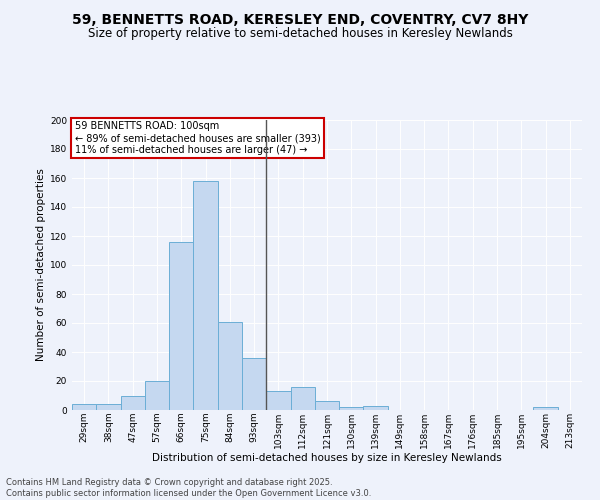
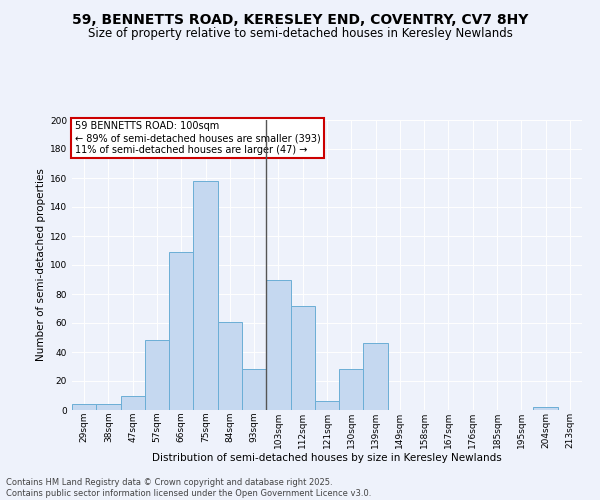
57sqm: 20 -> 48
66sqm: 116 -> 109
93sqm: 36 -> 28
103sqm: 13 -> 90
112sqm: 16 -> 72
130sqm: 2 -> 28
139sqm: 3 -> 46
